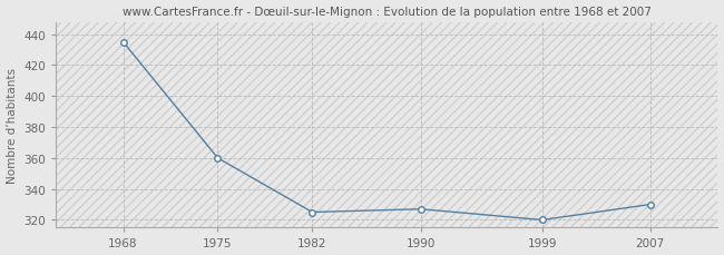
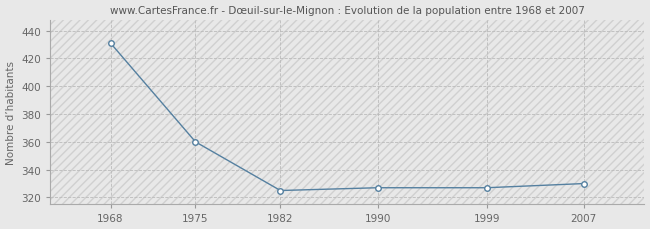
1968: 435 -> 431
1999: 320 -> 327
